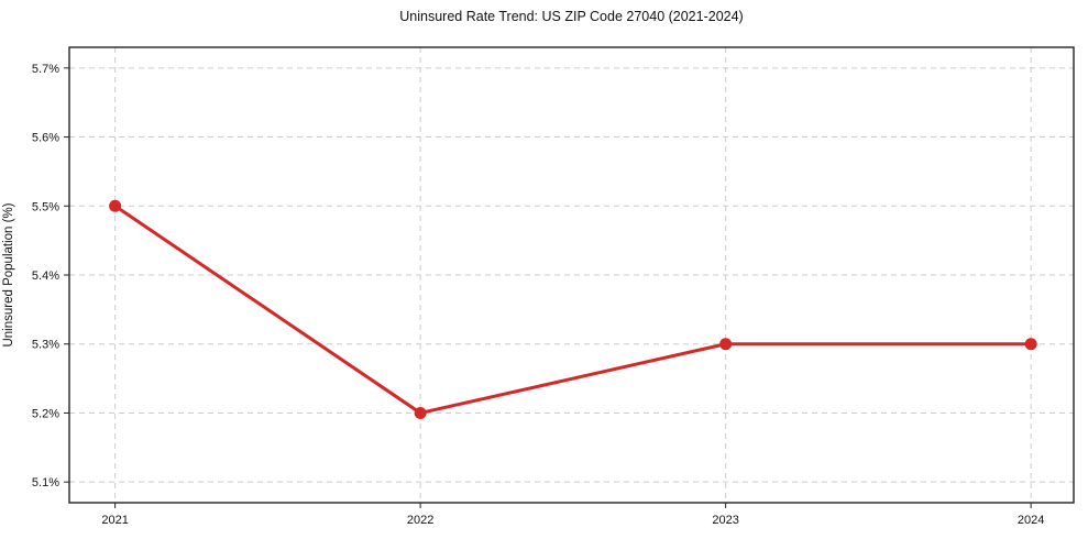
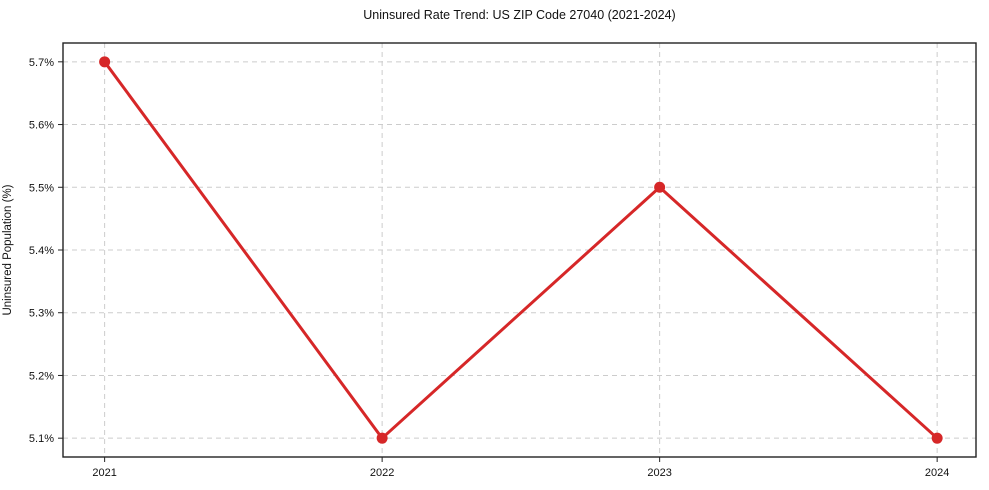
2021: 5.5% -> 5.7%
2022: 5.2% -> 5.1%
2023: 5.3% -> 5.5%
2024: 5.3% -> 5.1%
